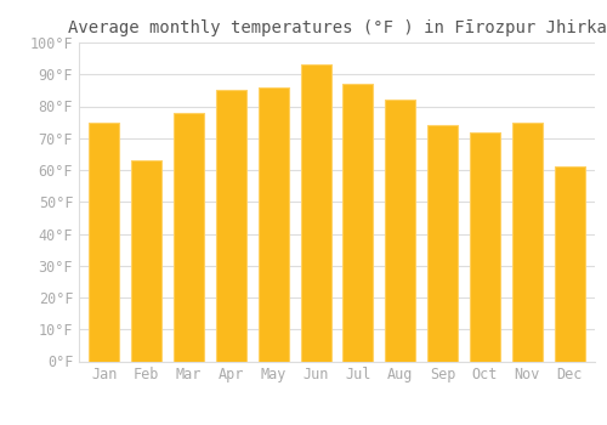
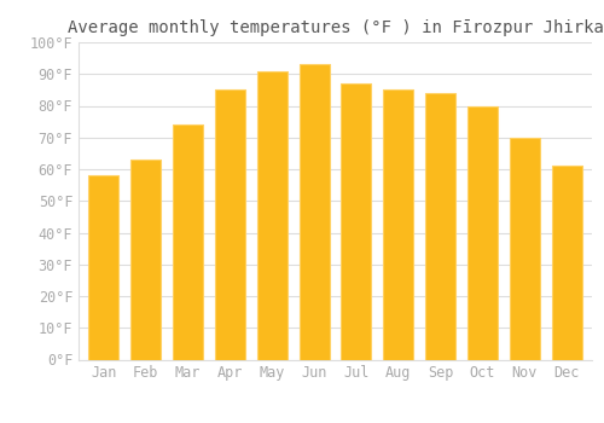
Jan: 75°F -> 58°F
Mar: 78°F -> 74°F
May: 86°F -> 91°F
Aug: 82°F -> 85°F
Sep: 74°F -> 84°F
Oct: 72°F -> 80°F
Nov: 75°F -> 70°F
